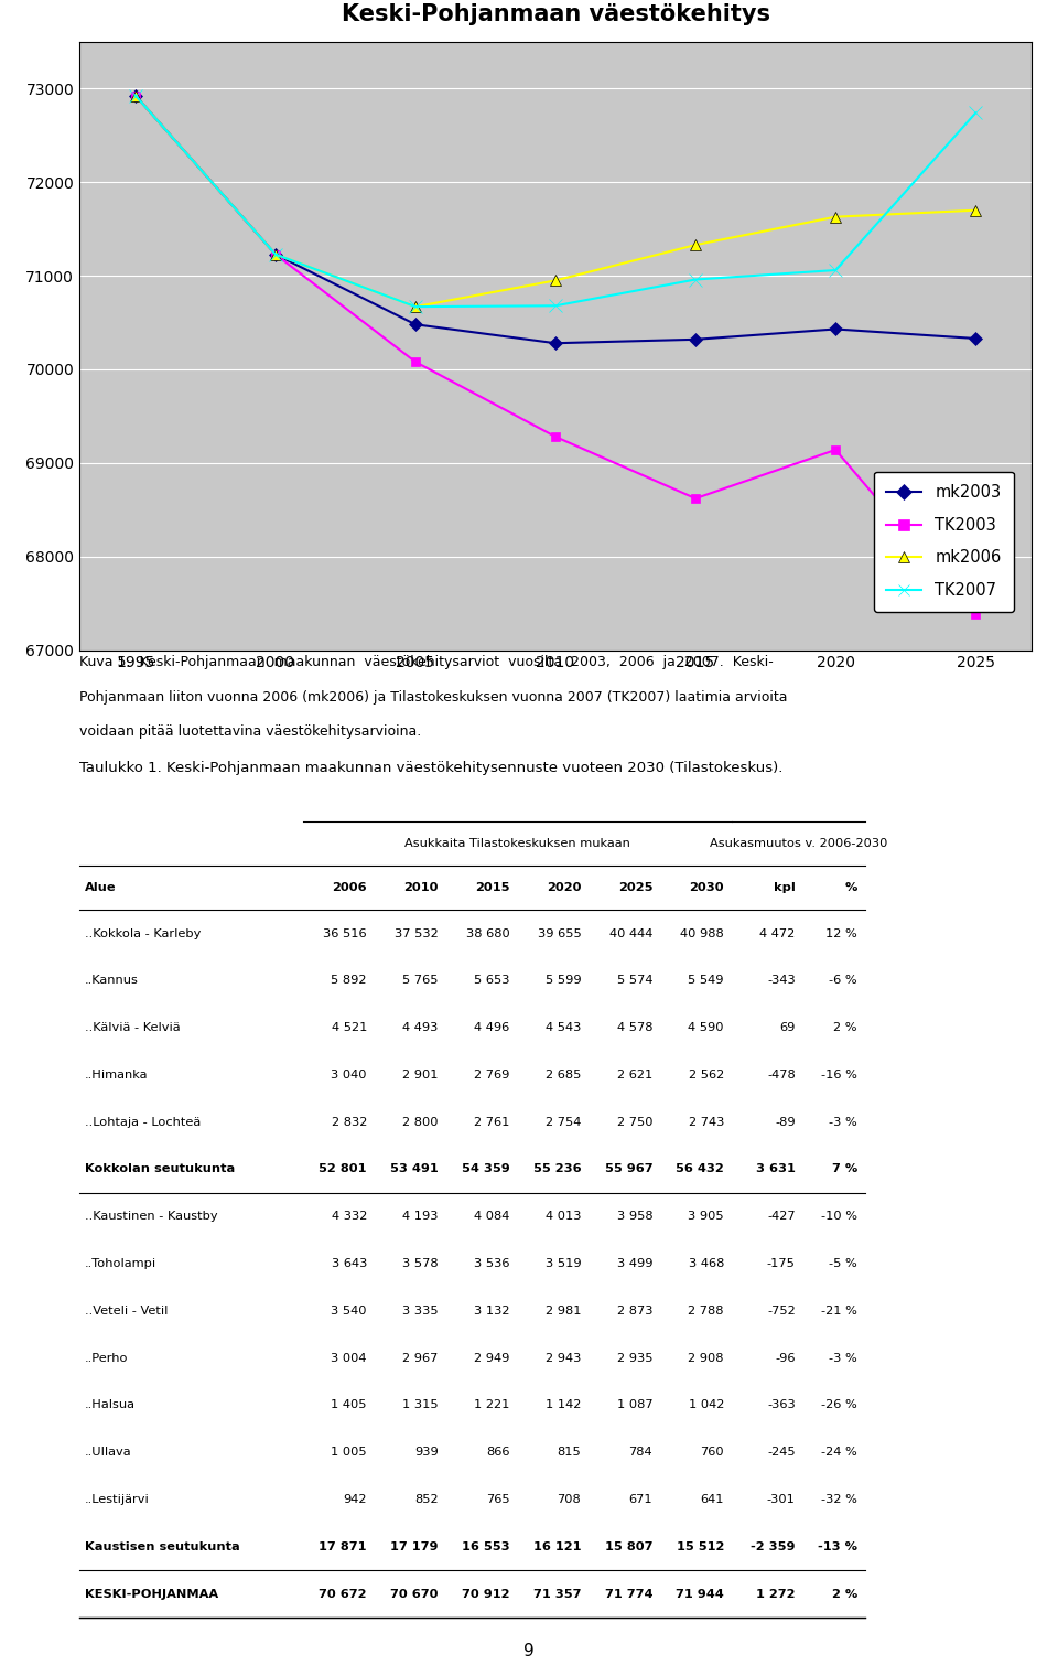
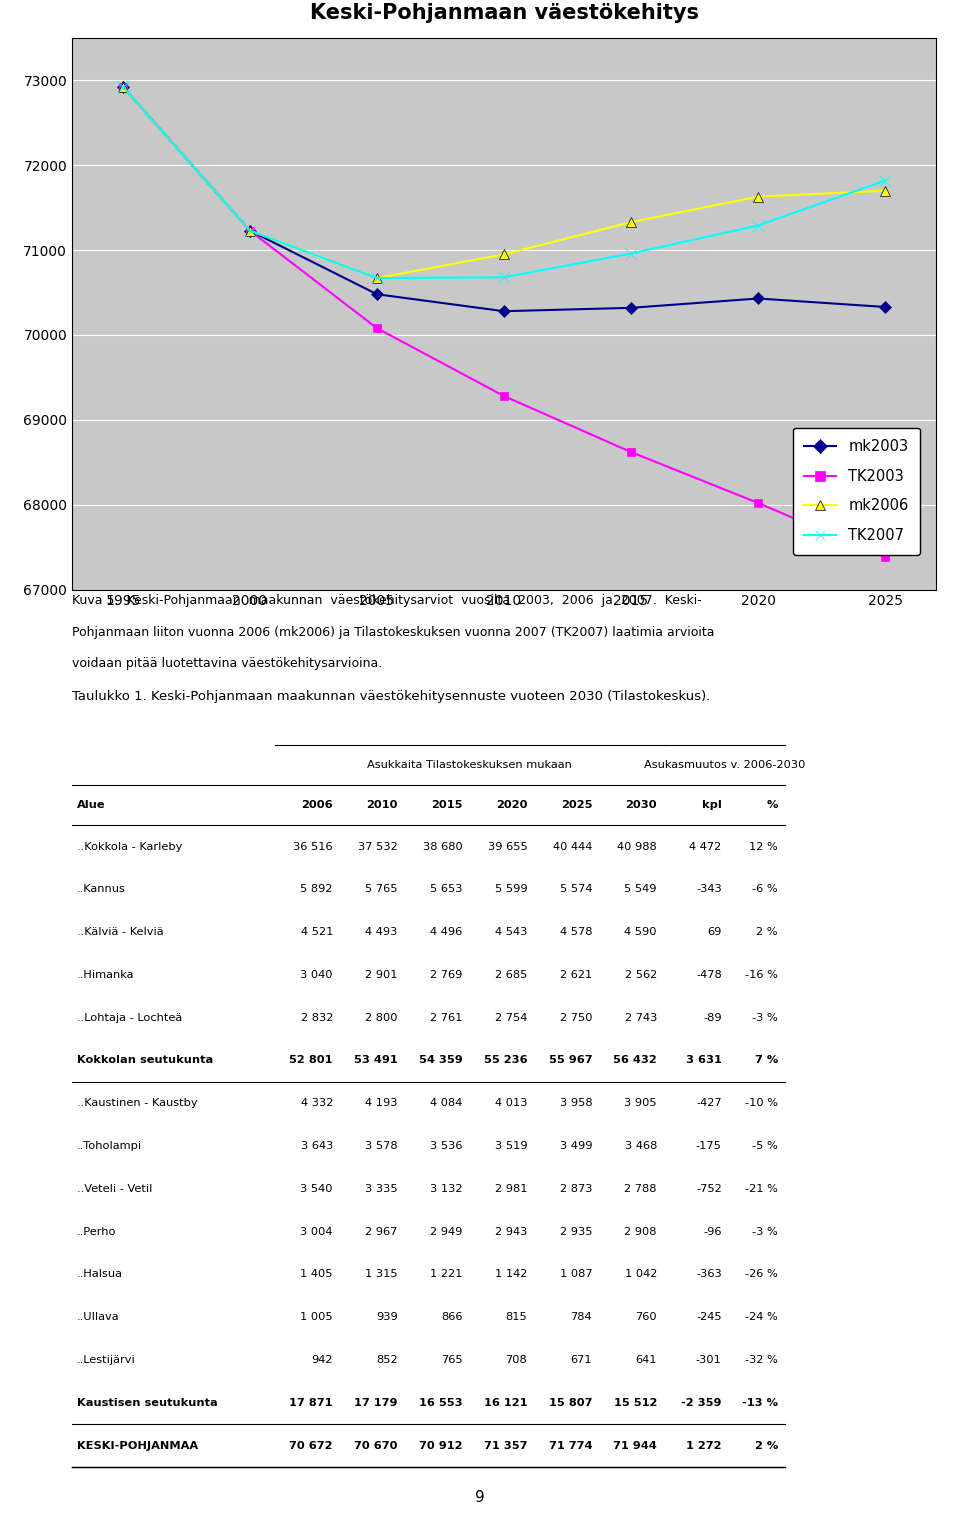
TK2003/2020: 69140 -> 68020
TK2007/2020: 71060 -> 71290
TK2007/2025: 72740 -> 71820
